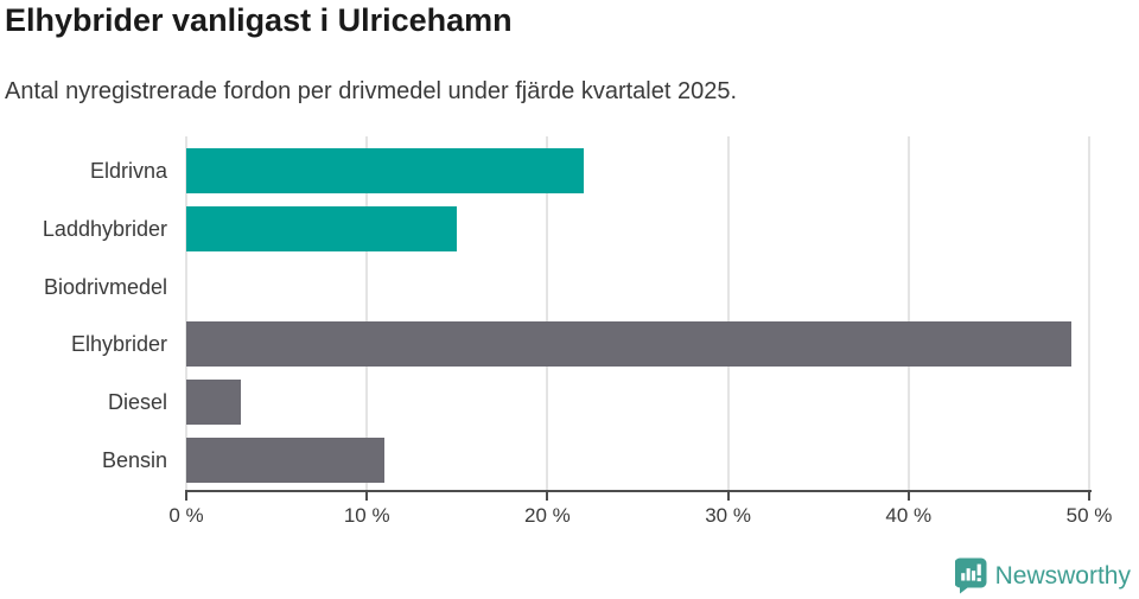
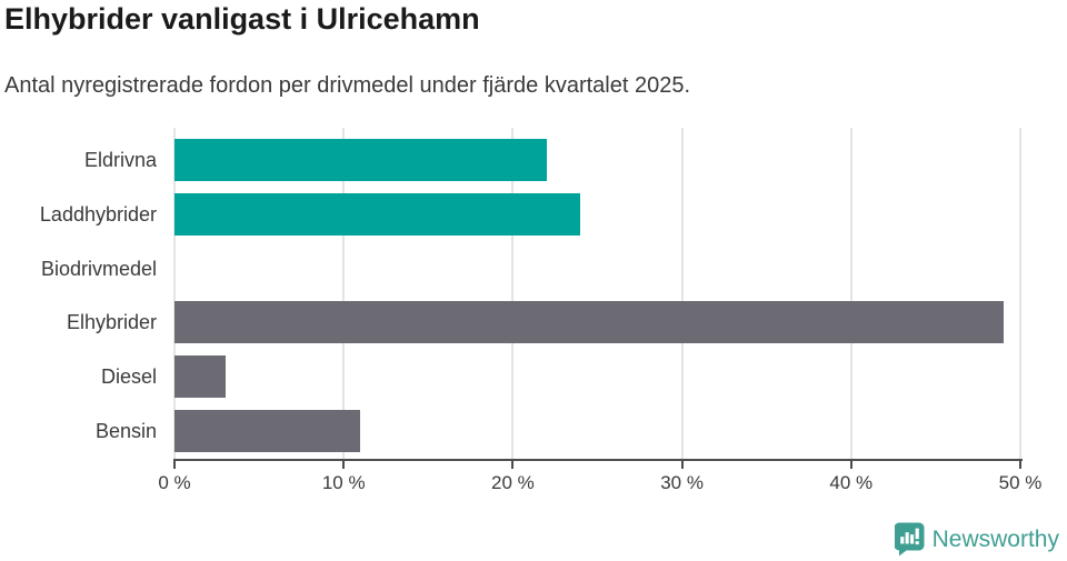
Laddhybrider: 15% -> 24%
